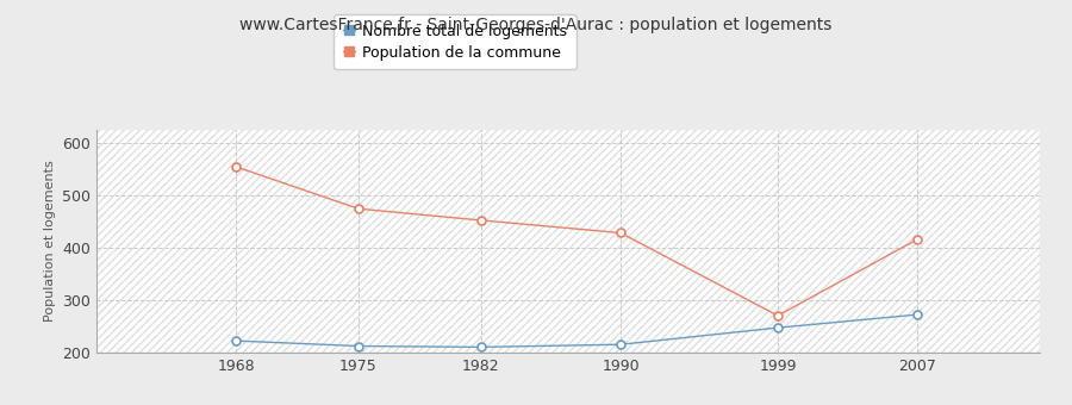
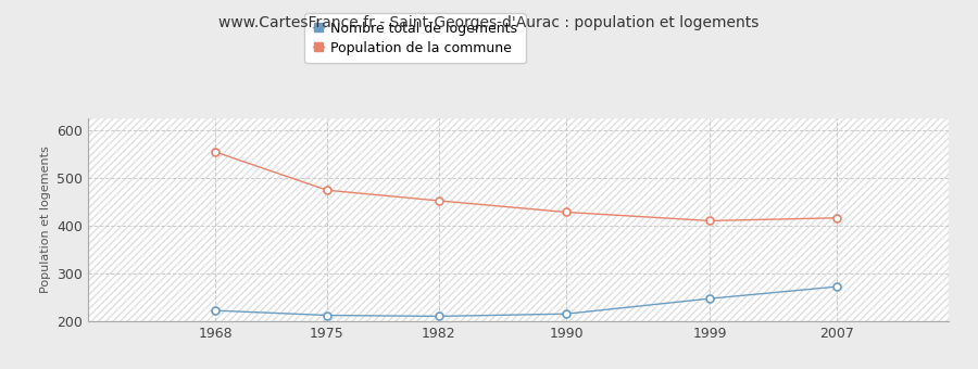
Population de la commune/1999: 270 -> 410
